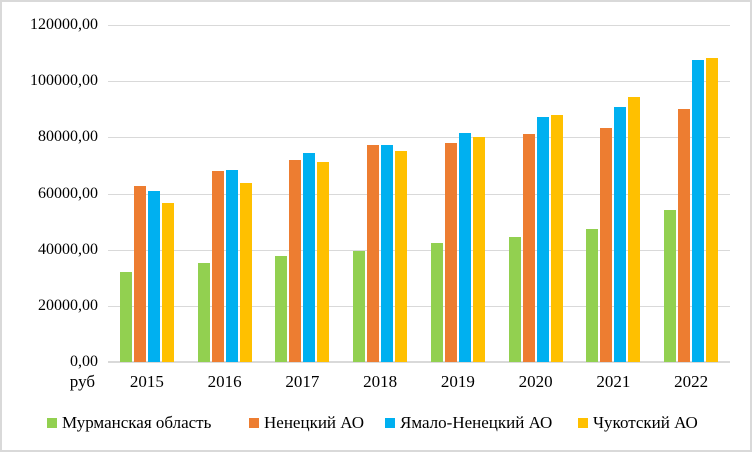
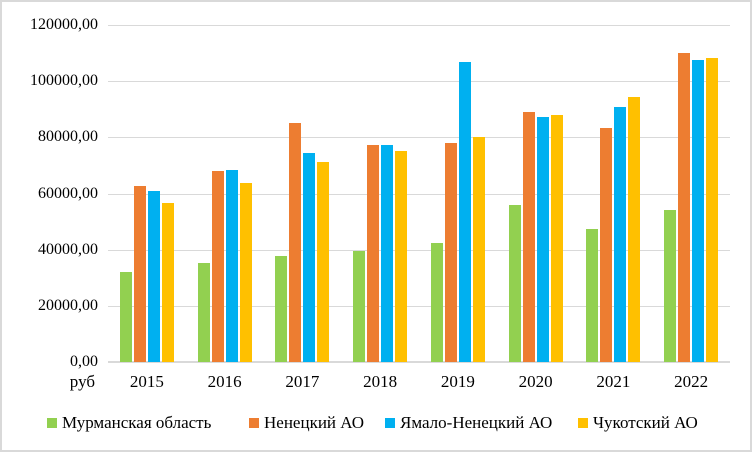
Ненецкий АО/2017: 72000 -> 85000
Ямало-Ненецкий АО/2019: 82000 -> 107000
Мурманская область/2020: 45000 -> 56000
Ненецкий АО/2020: 81000 -> 89000
Ненецкий АО/2022: 90000 -> 110000
